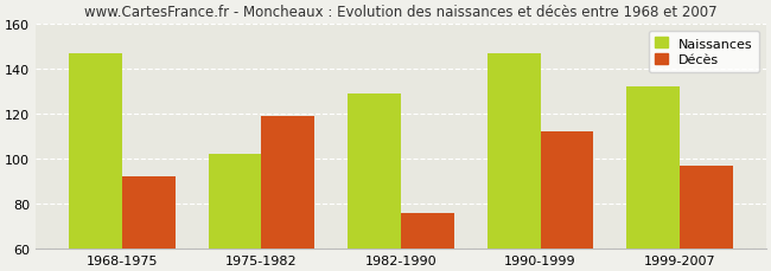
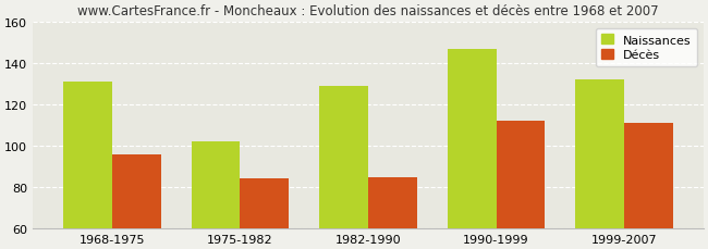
Naissances/1968-1975: 147 -> 131
Décès/1968-1975: 92 -> 96
Décès/1975-1982: 119 -> 84
Décès/1982-1990: 76 -> 85
Décès/1999-2007: 97 -> 111
